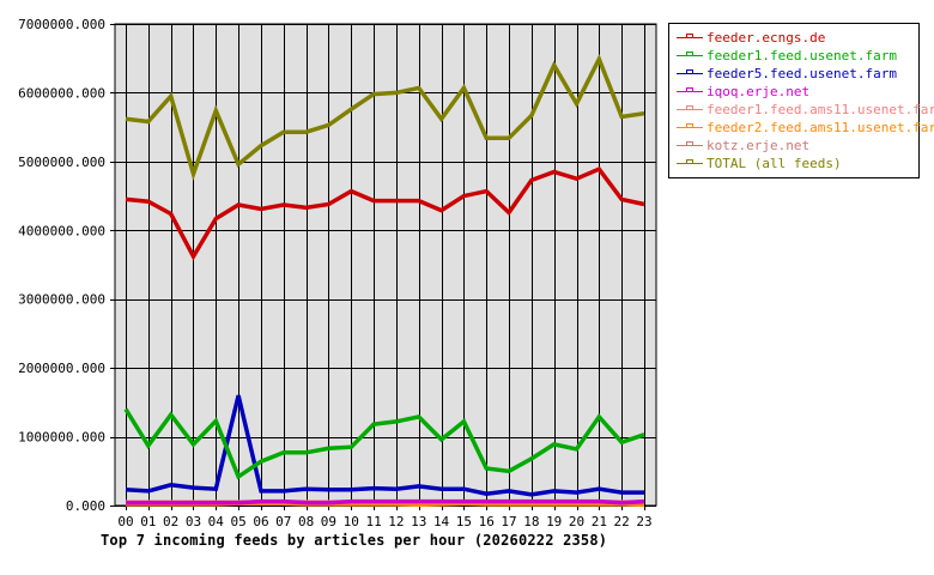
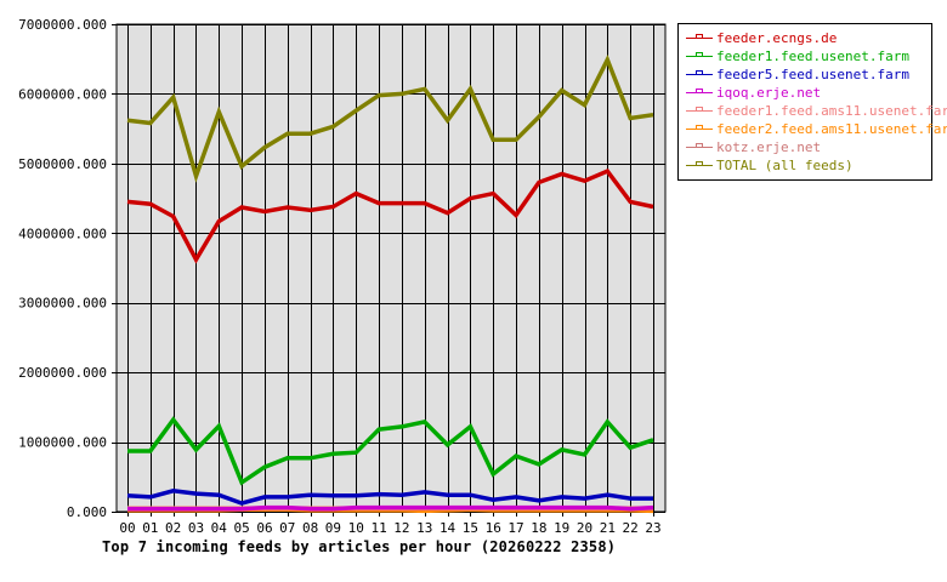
feeder1.feed.usenet.farm/00: 1400000 -> 900000
feeder5.feed.usenet.farm/05: 1600000 -> 100000
feeder1.feed.usenet.farm/17: 500000 -> 800000
TOTAL (all feeds)/19: 6400000 -> 6000000
